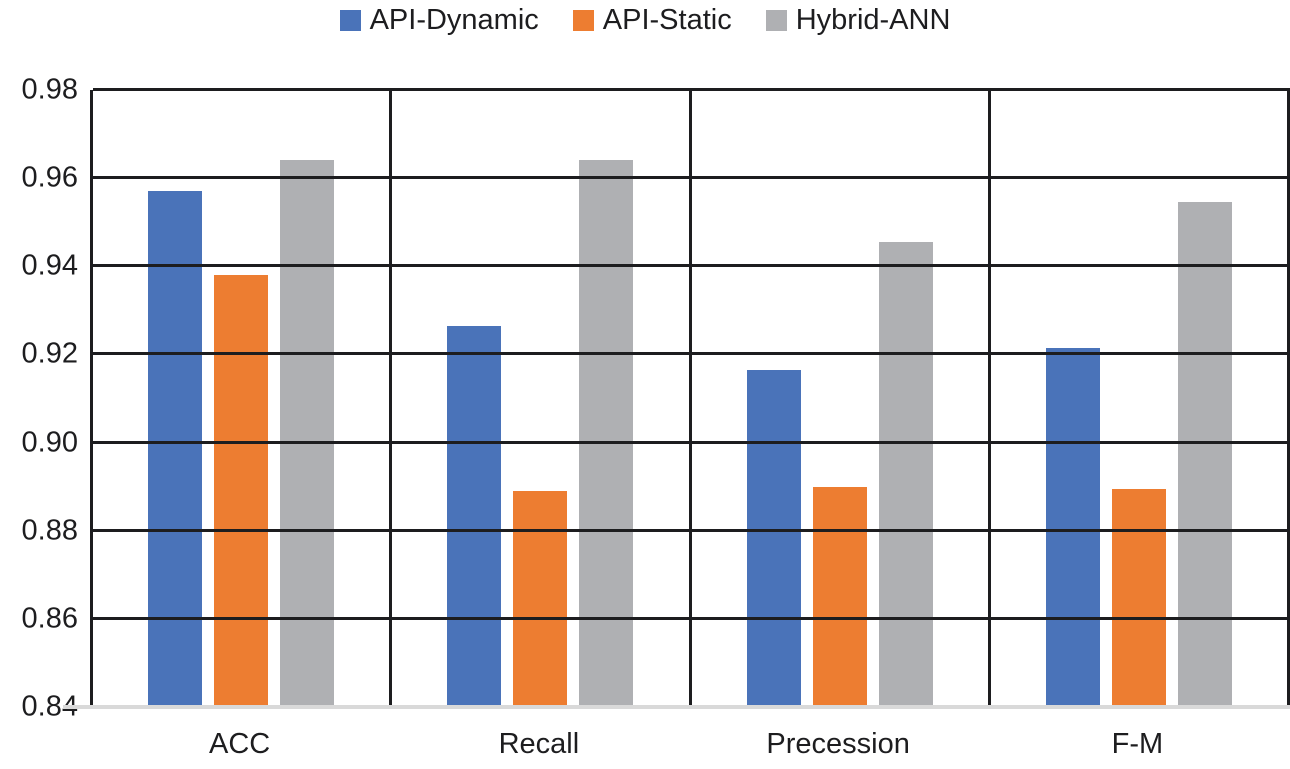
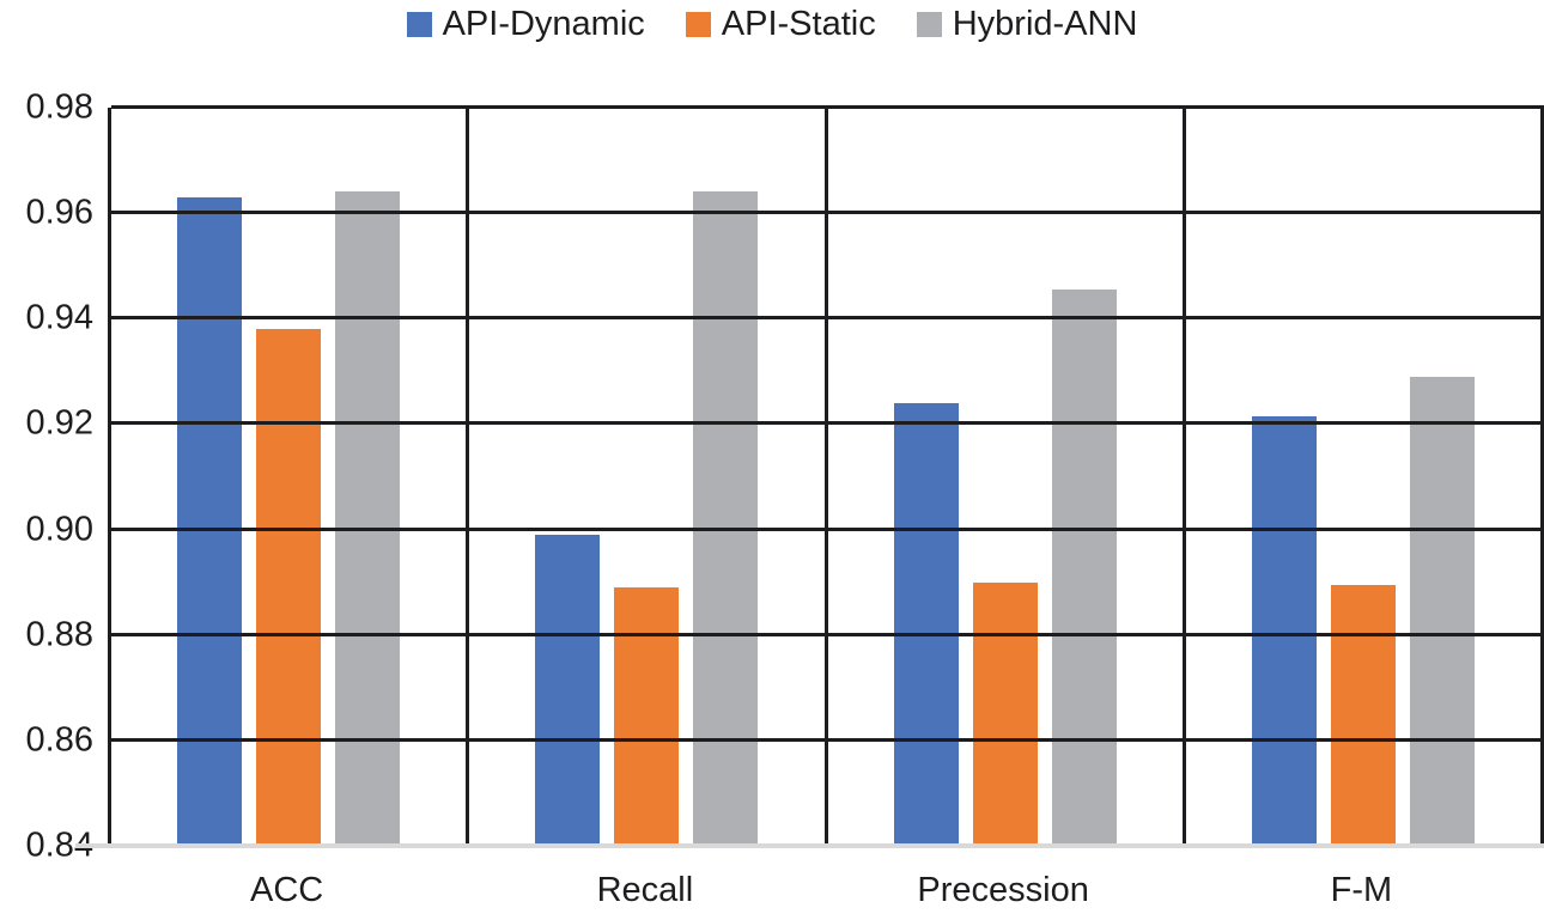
API-Dynamic/ACC: 0.957 -> 0.963
API-Dynamic/Recall: 0.926 -> 0.899
API-Dynamic/Precession: 0.916 -> 0.924
Hybrid-ANN/F-M: 0.955 -> 0.929
